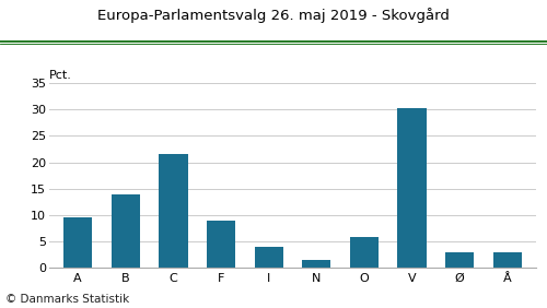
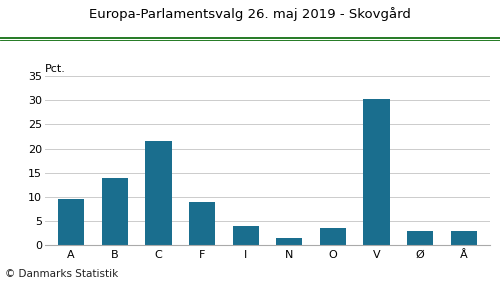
O: 5.8 -> 3.5
